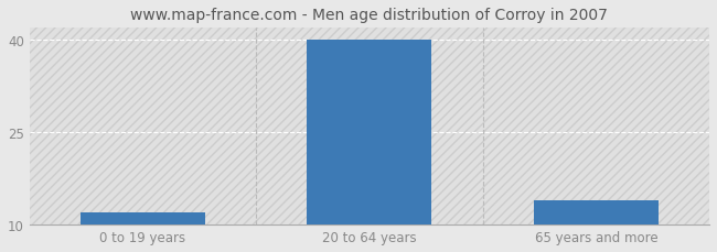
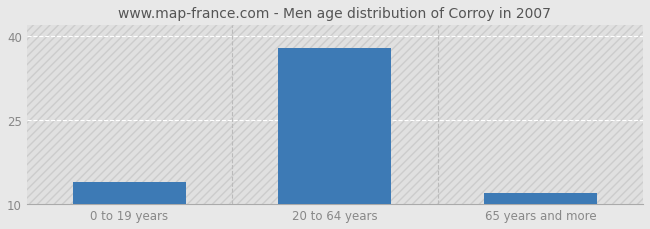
0 to 19 years: 12 -> 14
20 to 64 years: 40 -> 38
65 years and more: 14 -> 12
